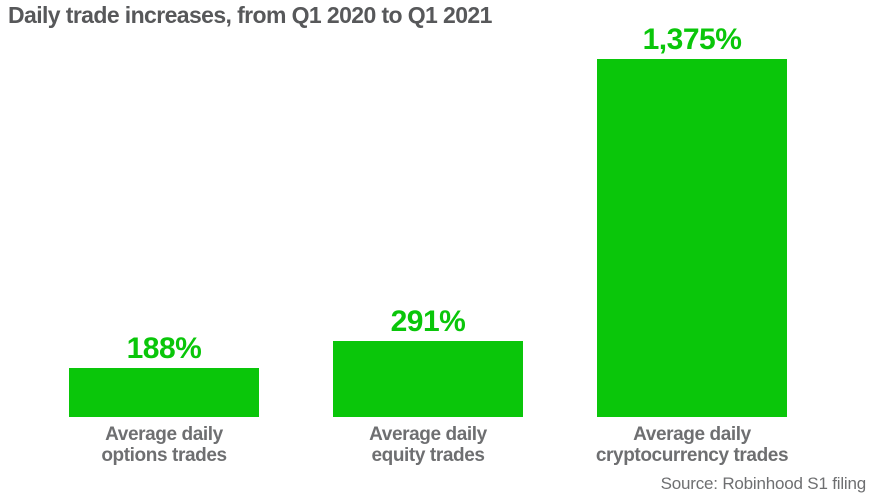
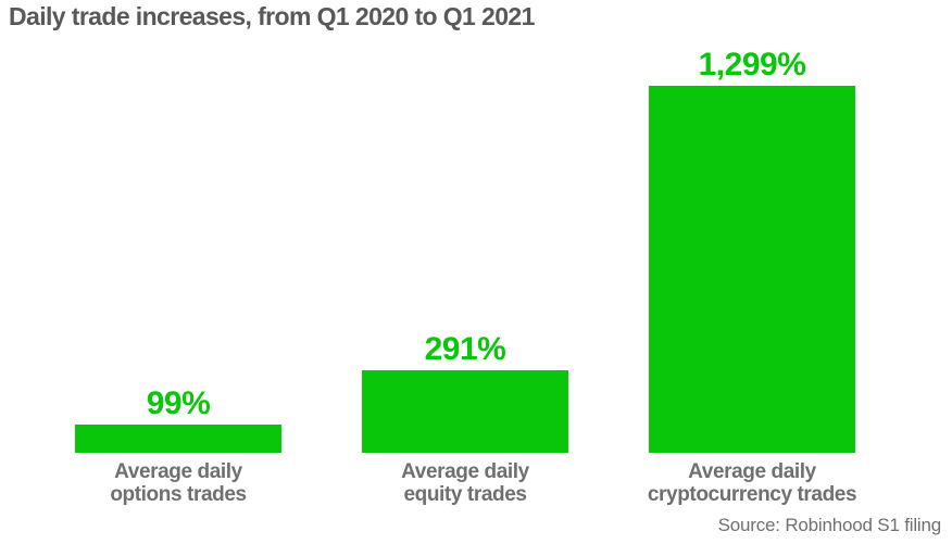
Average daily options trades: 188% -> 99%
Average daily cryptocurrency trades: 1,375% -> 1,299%
